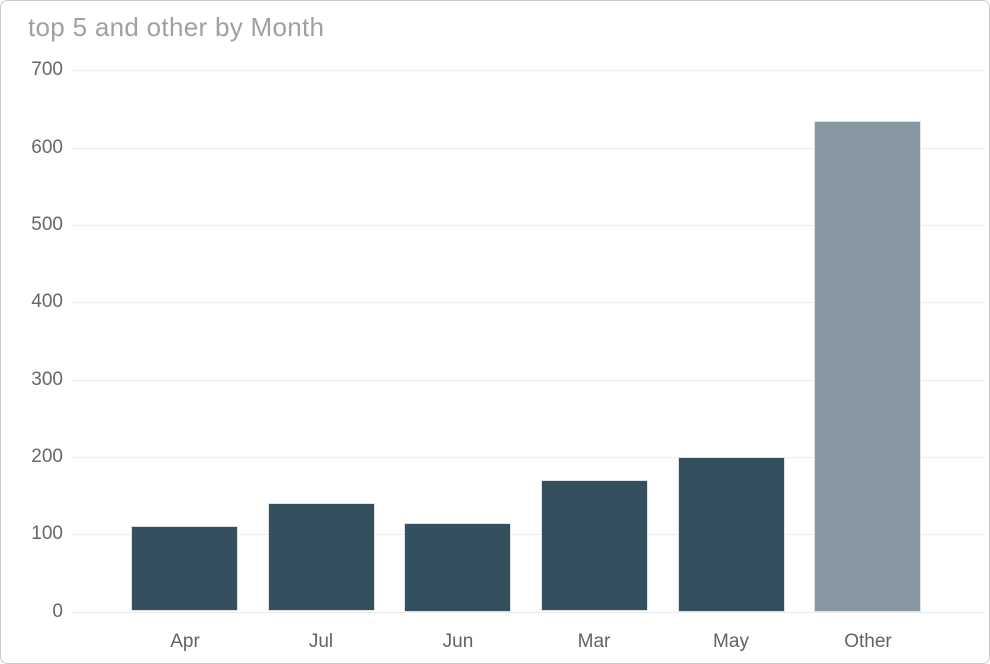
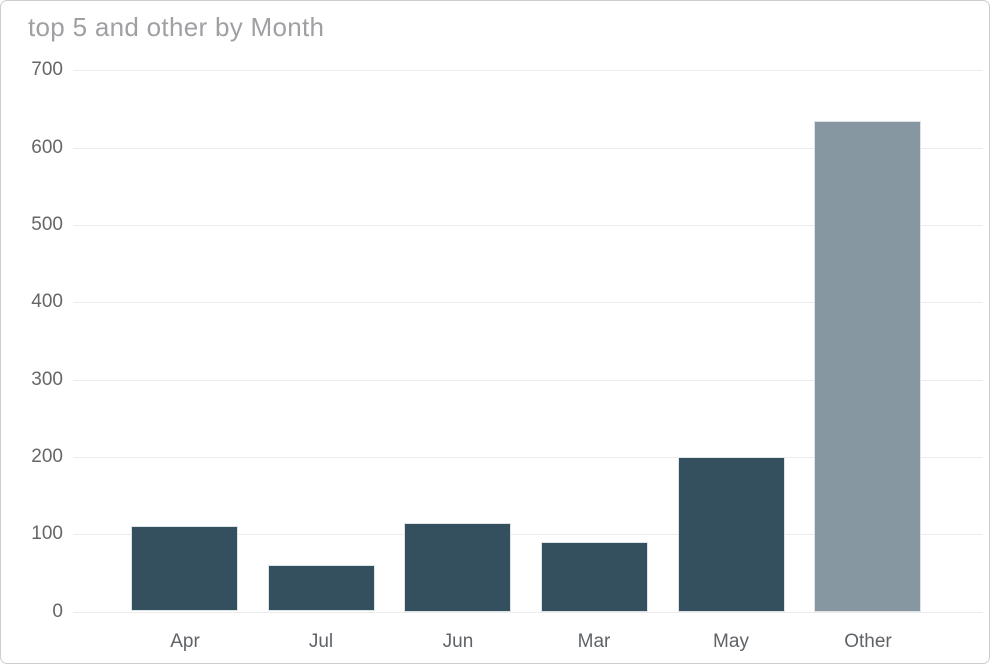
Jul: 140 -> 60
Mar: 170 -> 90
